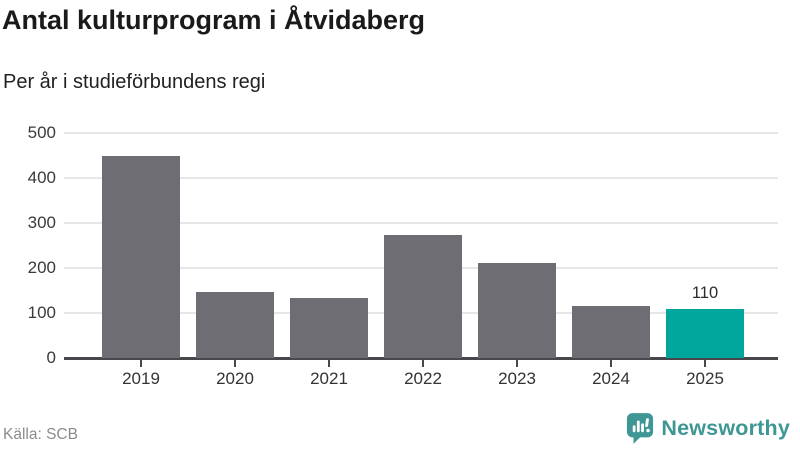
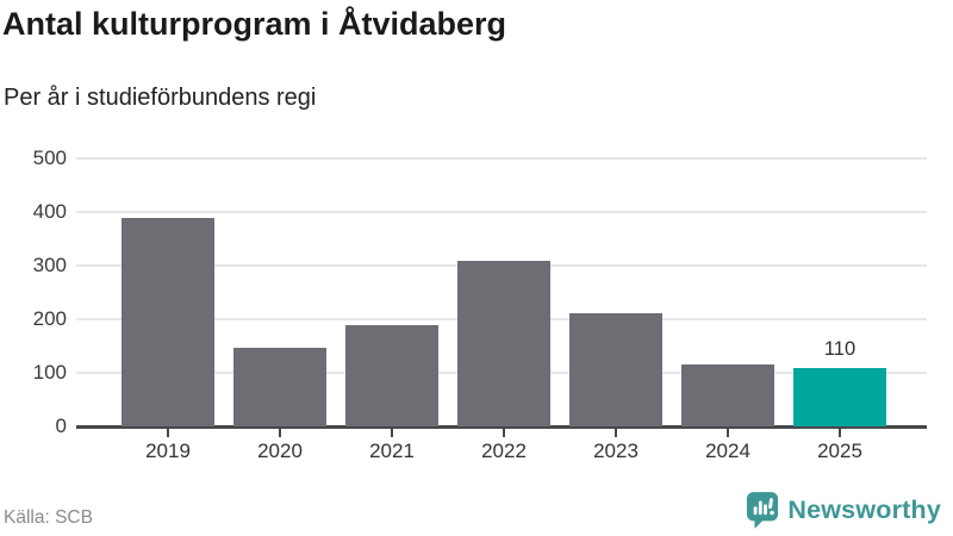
2019: 450 -> 390
2021: 130 -> 190
2022: 270 -> 310
